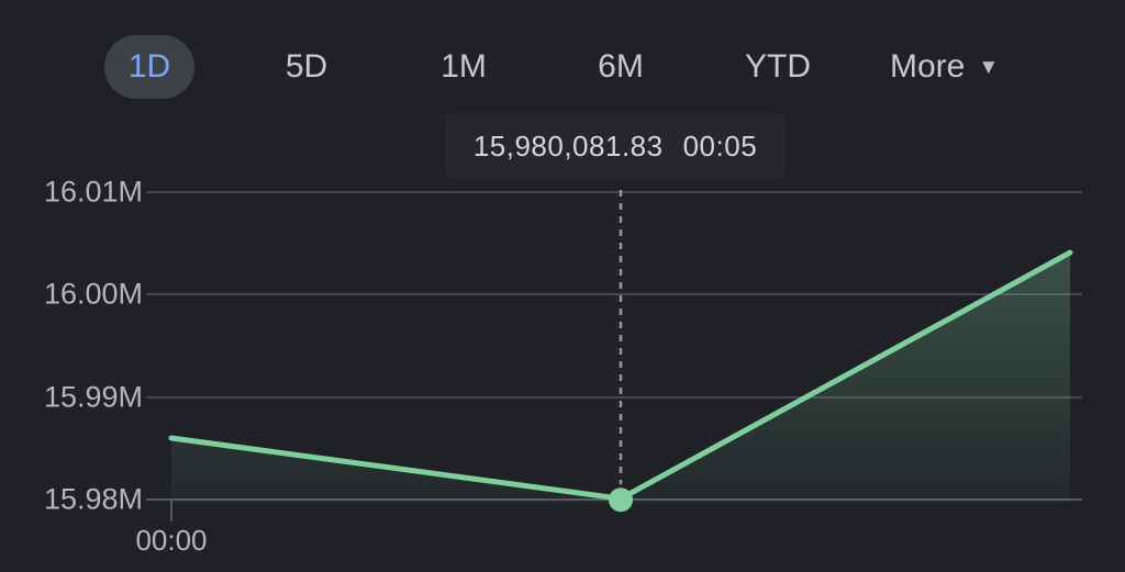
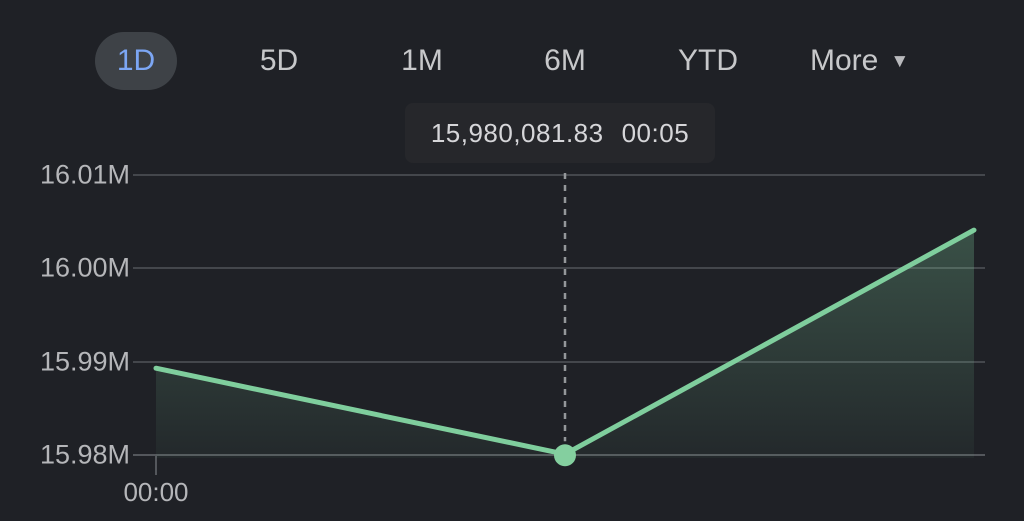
00:00: 15.986M -> 15.989M
